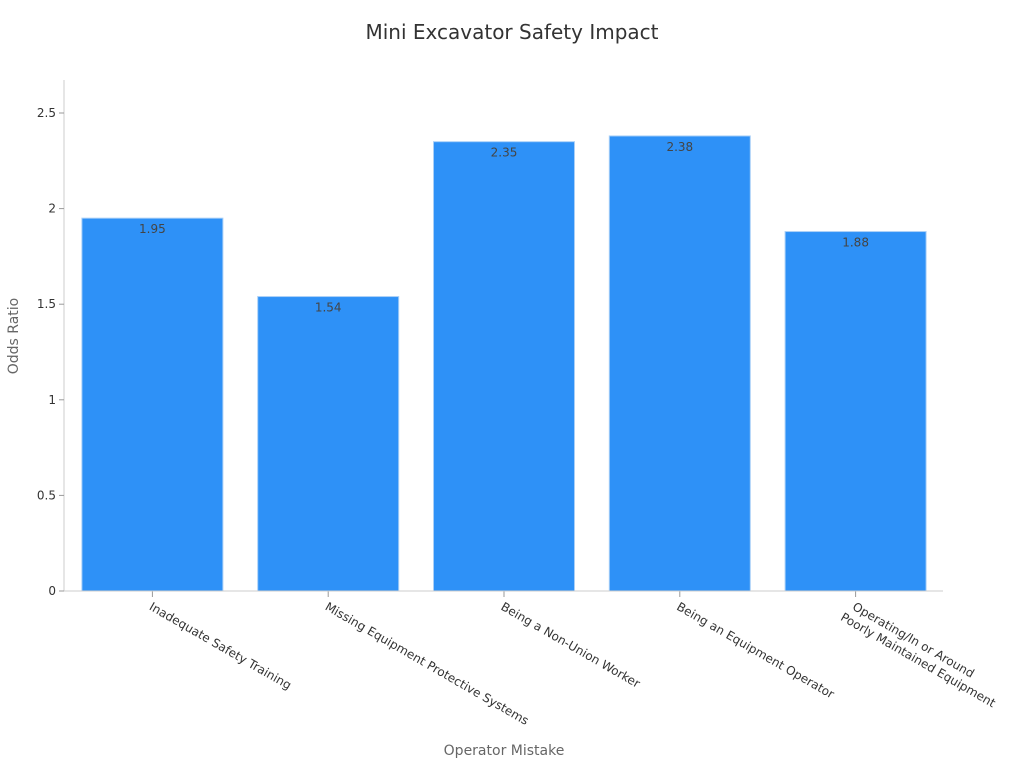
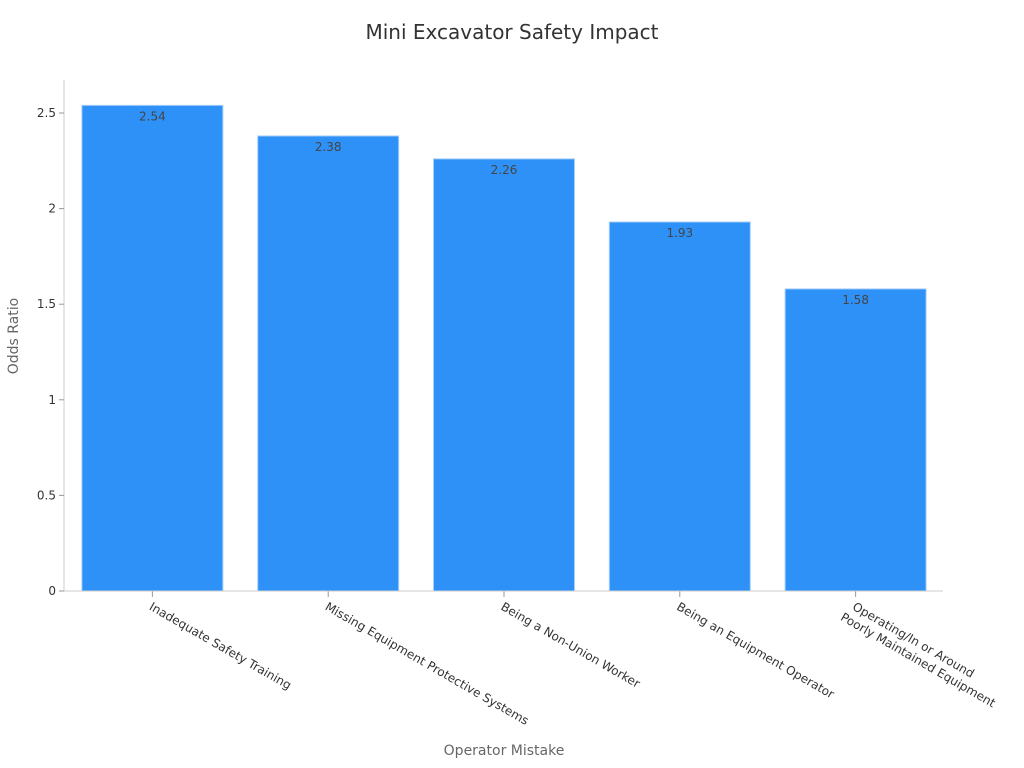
Inadequate Safety Training: 1.95 -> 2.54
Missing Equipment Protective Systems: 1.54 -> 2.38
Being a Non-Union Worker: 2.35 -> 2.26
Being an Equipment Operator: 2.38 -> 1.93
Operating/In or Around Poorly Maintained Equipment: 1.88 -> 1.58
